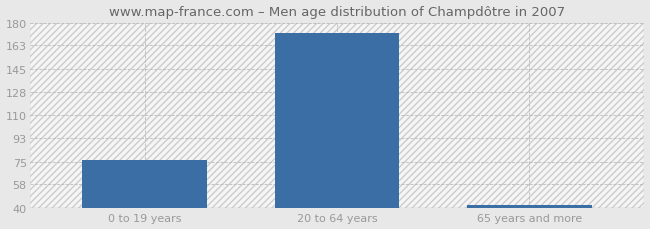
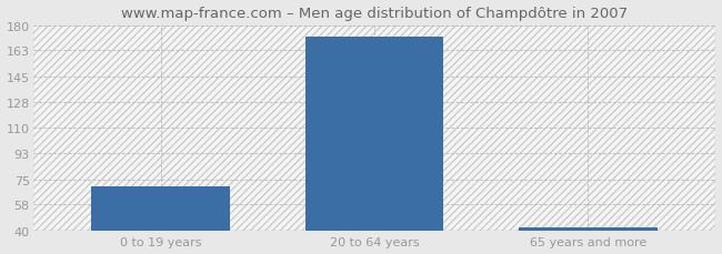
0 to 19 years: 76 -> 70
